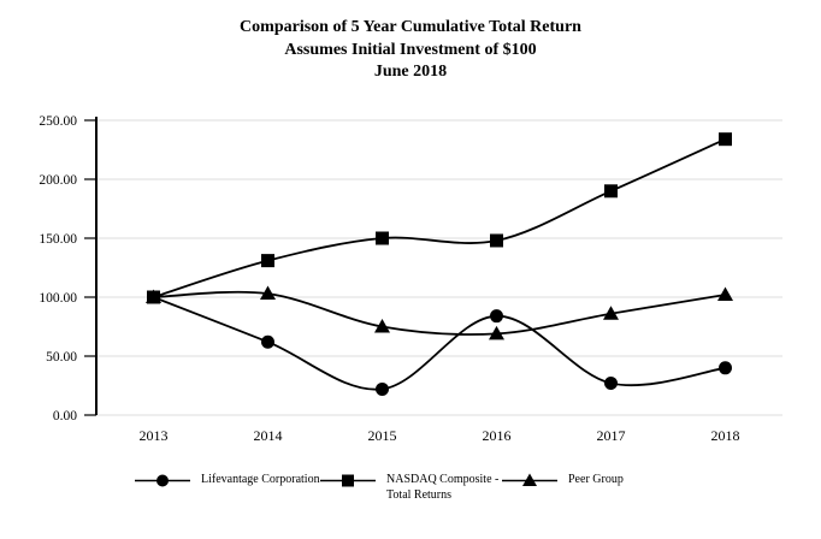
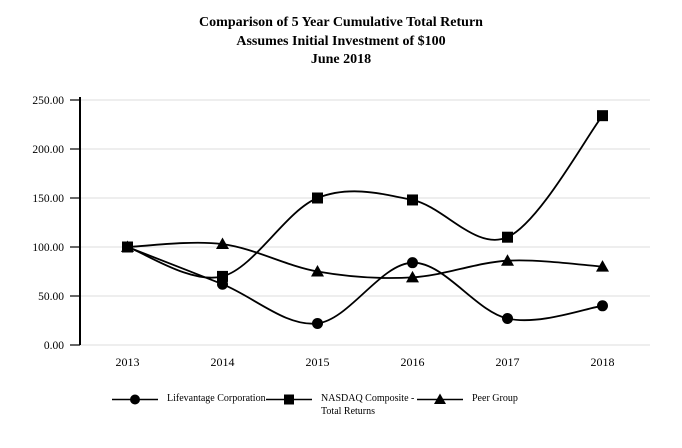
NASDAQ Composite - Total Returns/2014: 130 -> 70
NASDAQ Composite - Total Returns/2017: 190 -> 110
Peer Group/2018: 100 -> 80
